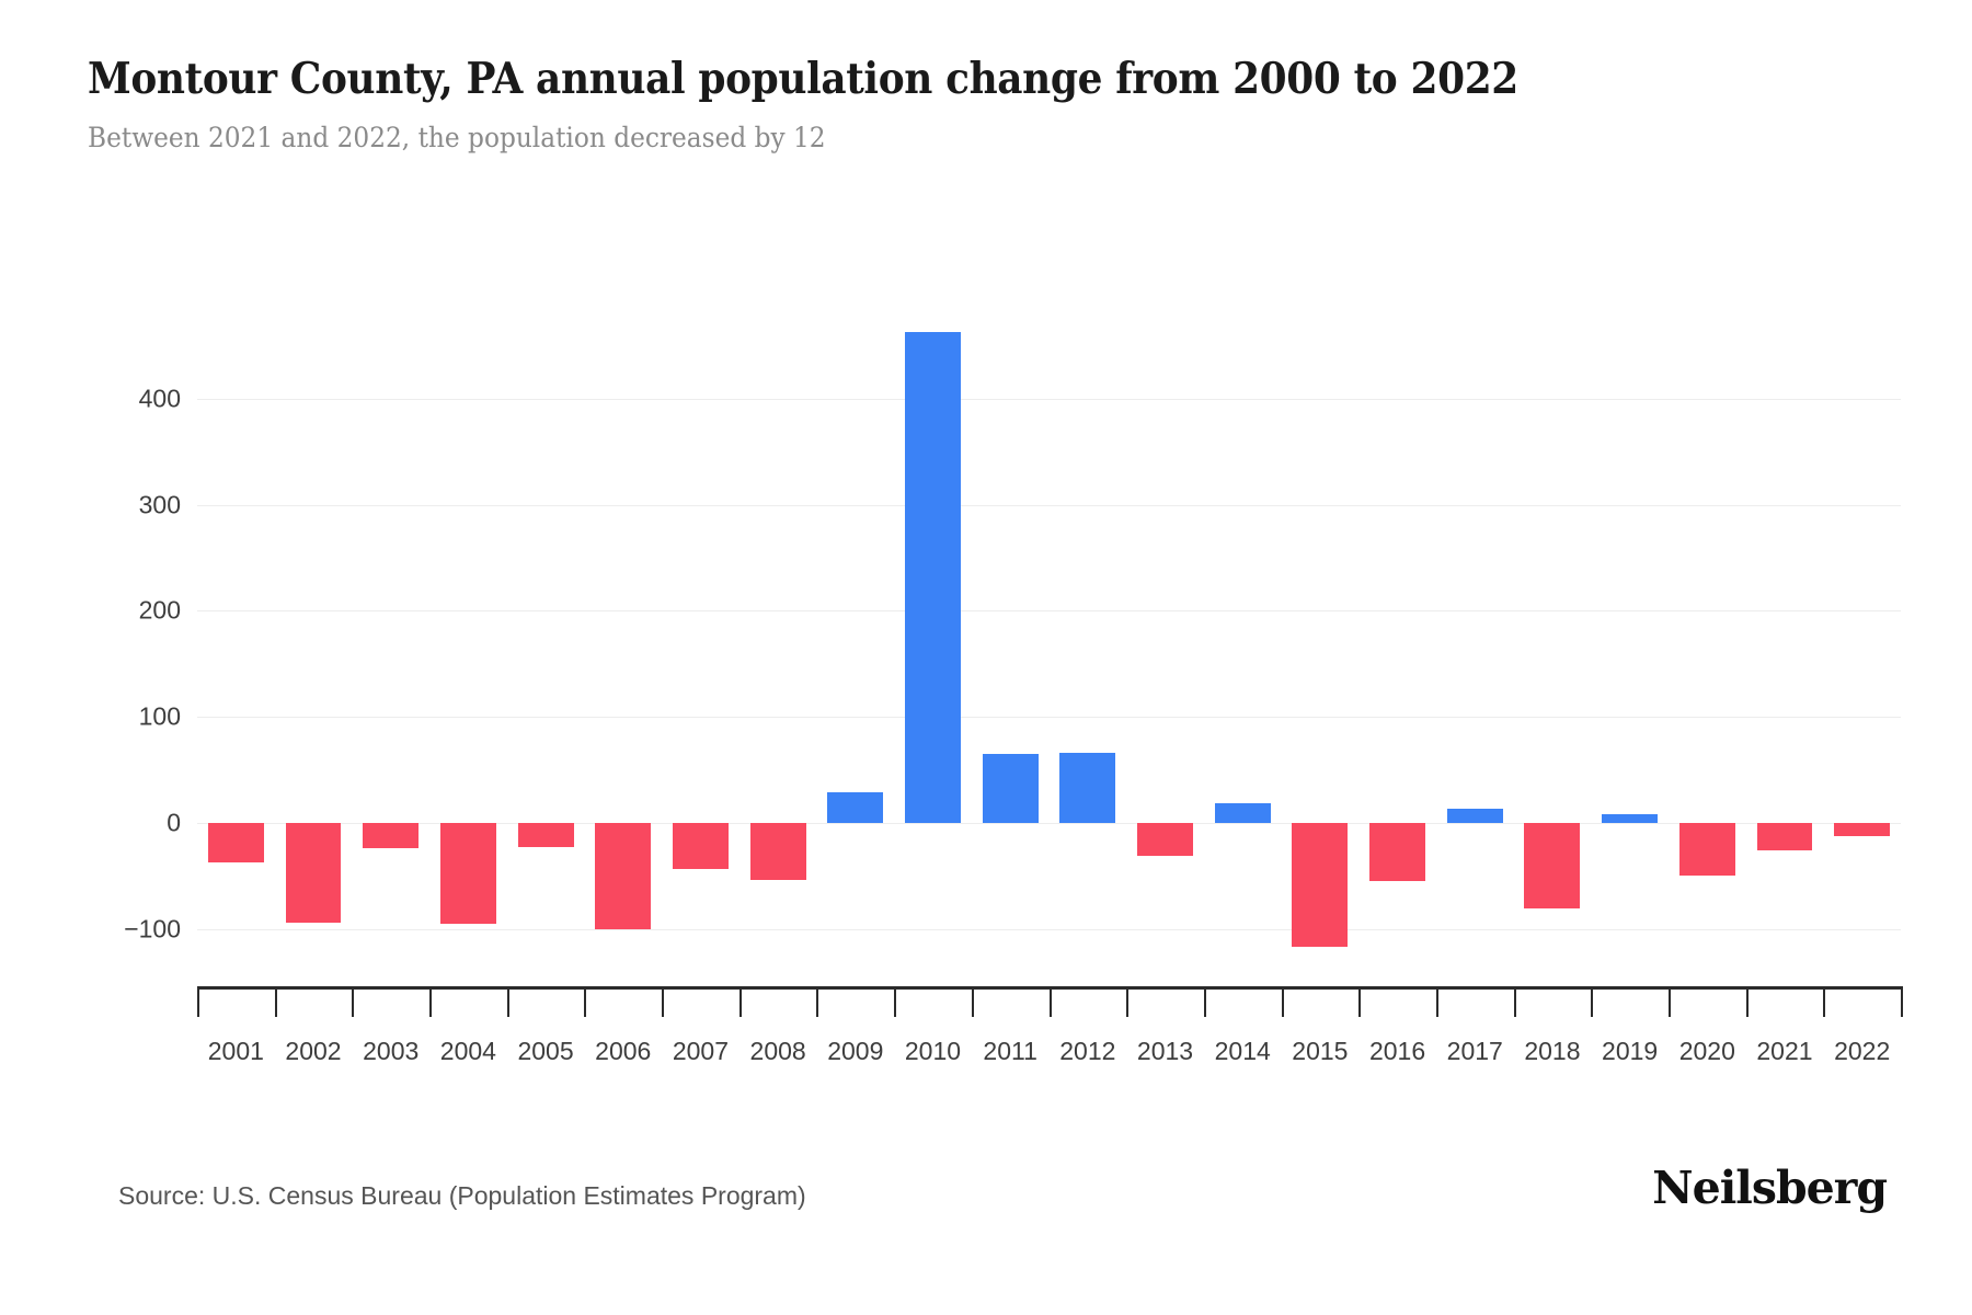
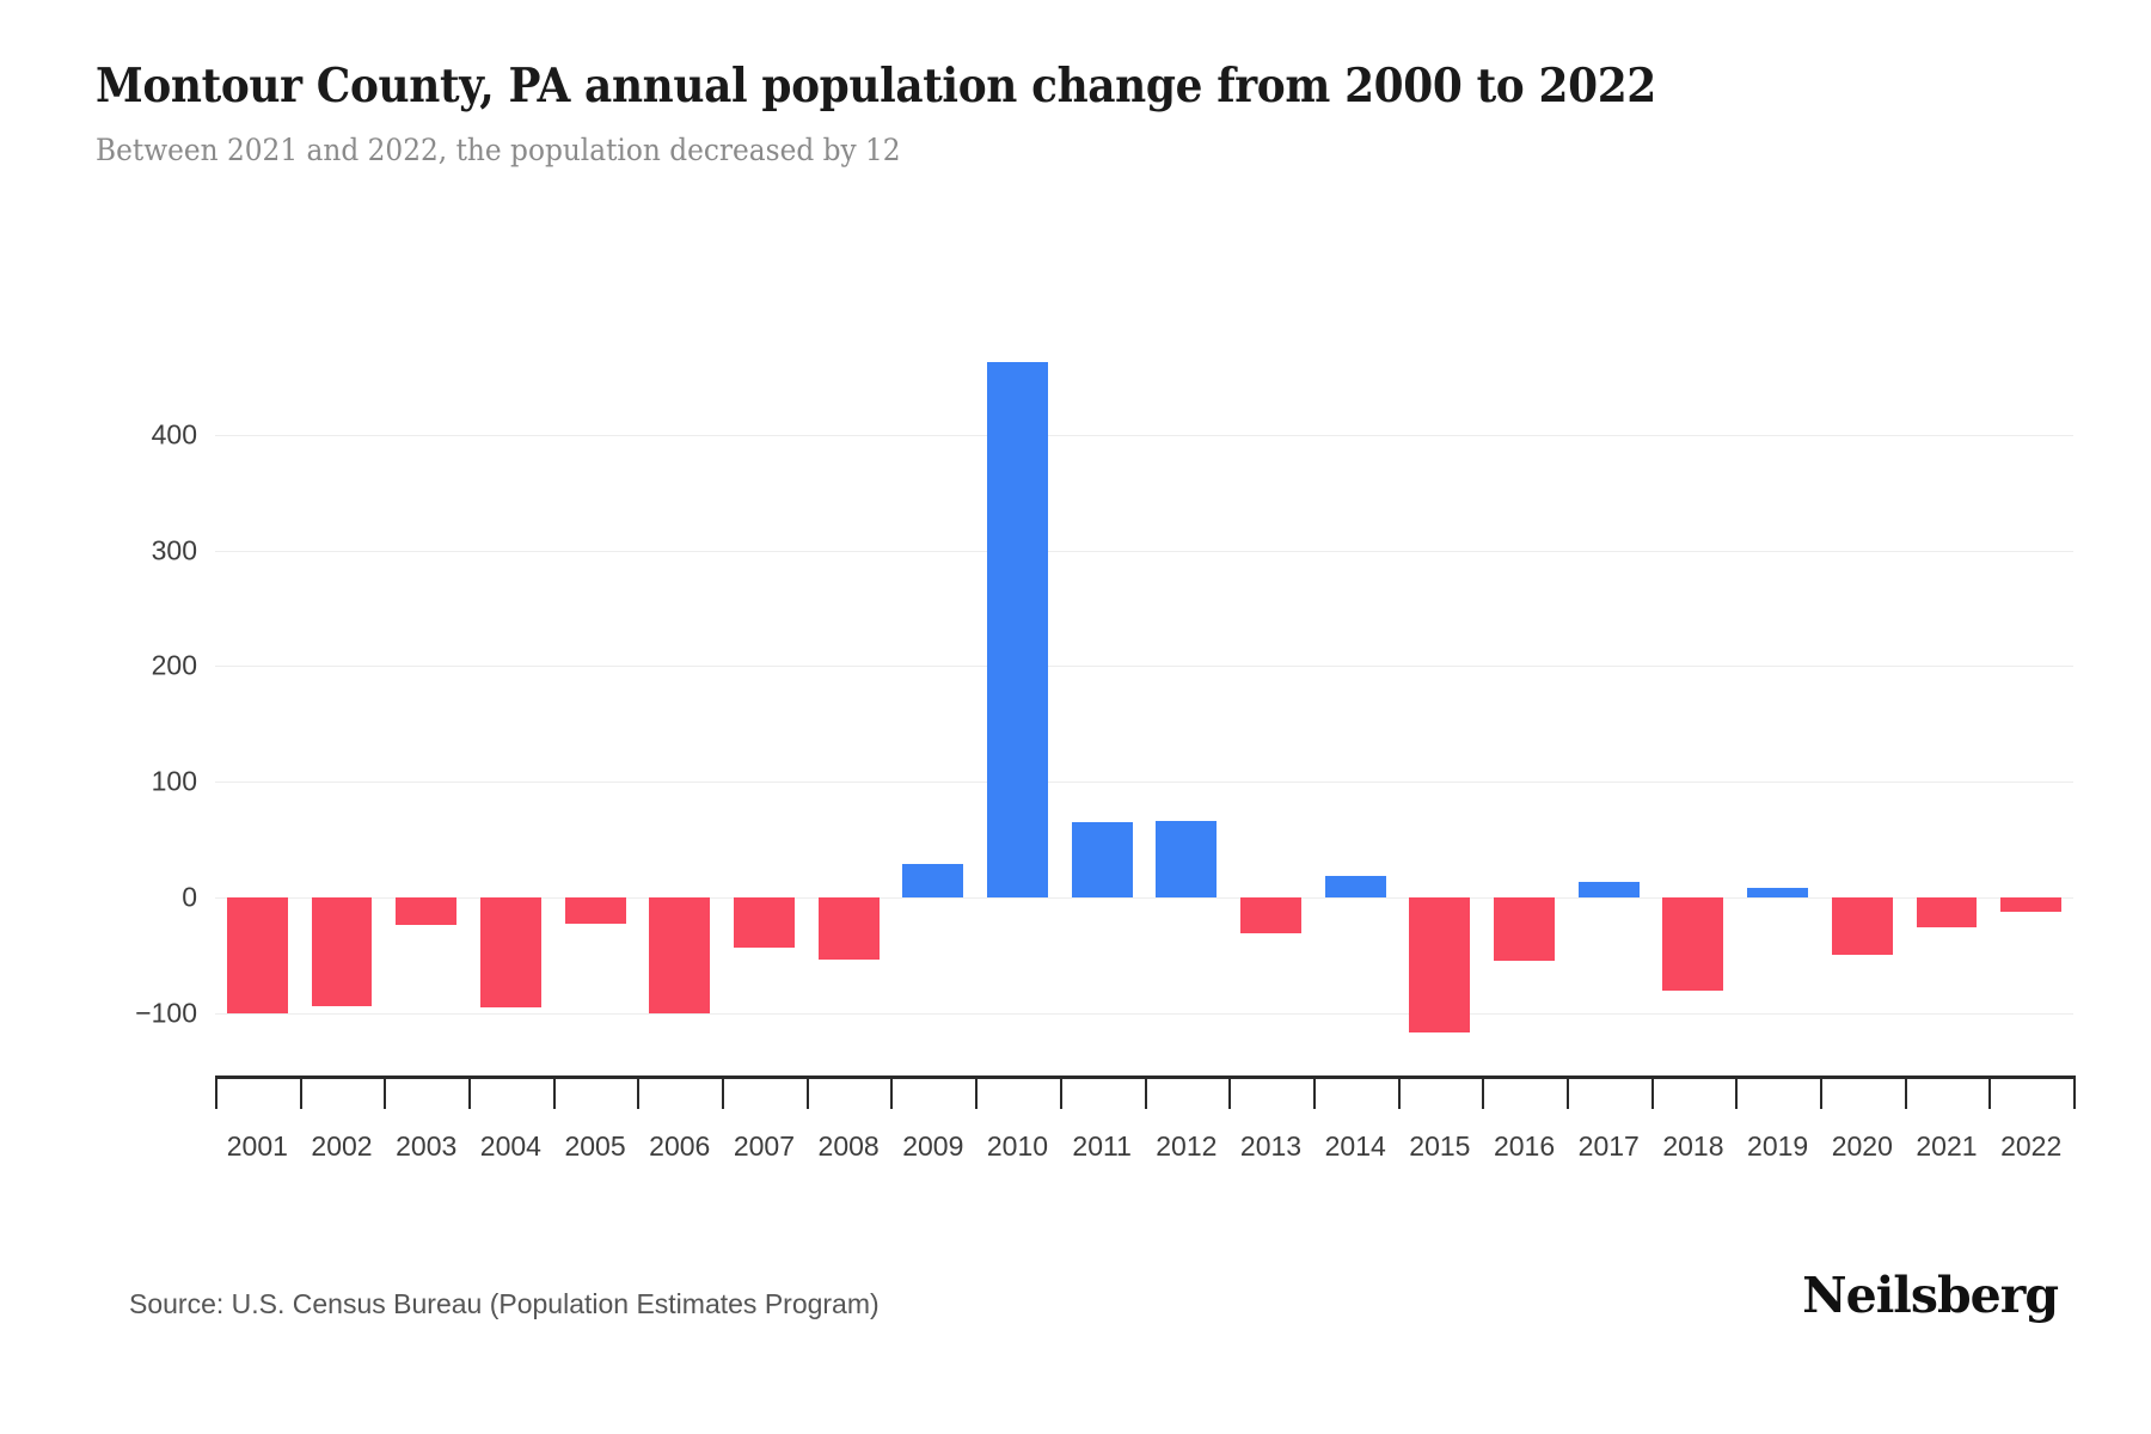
2001: -40 -> -100
